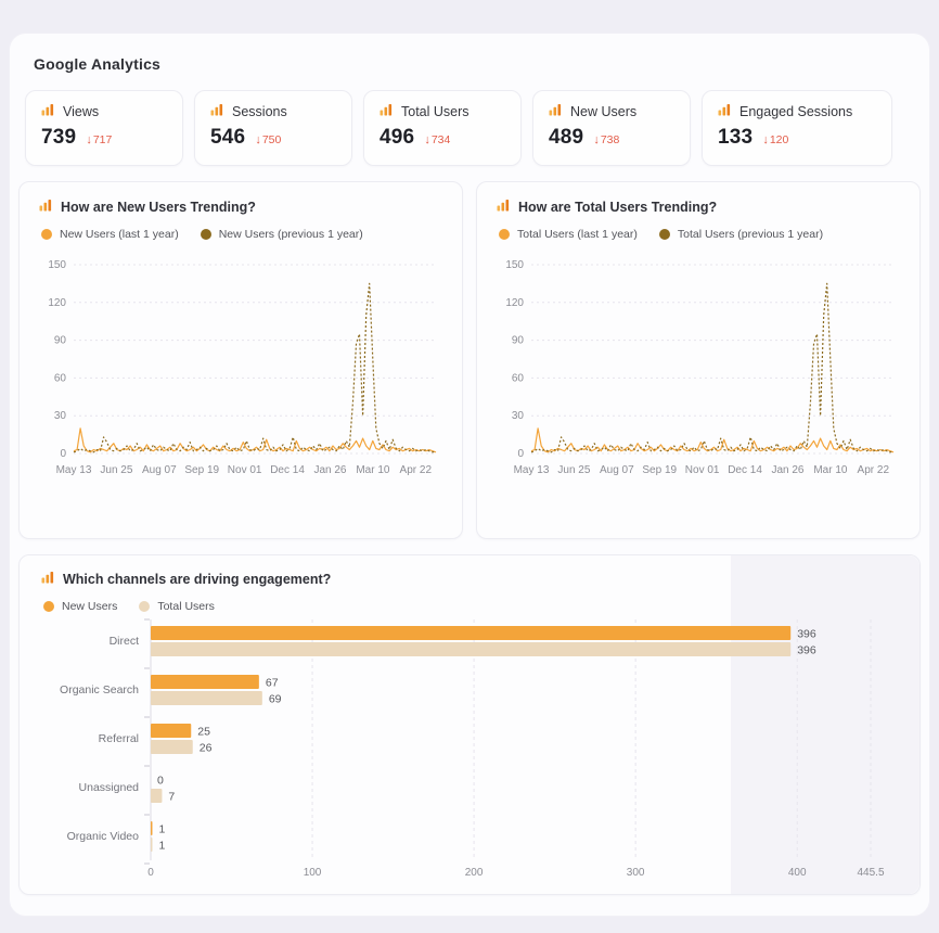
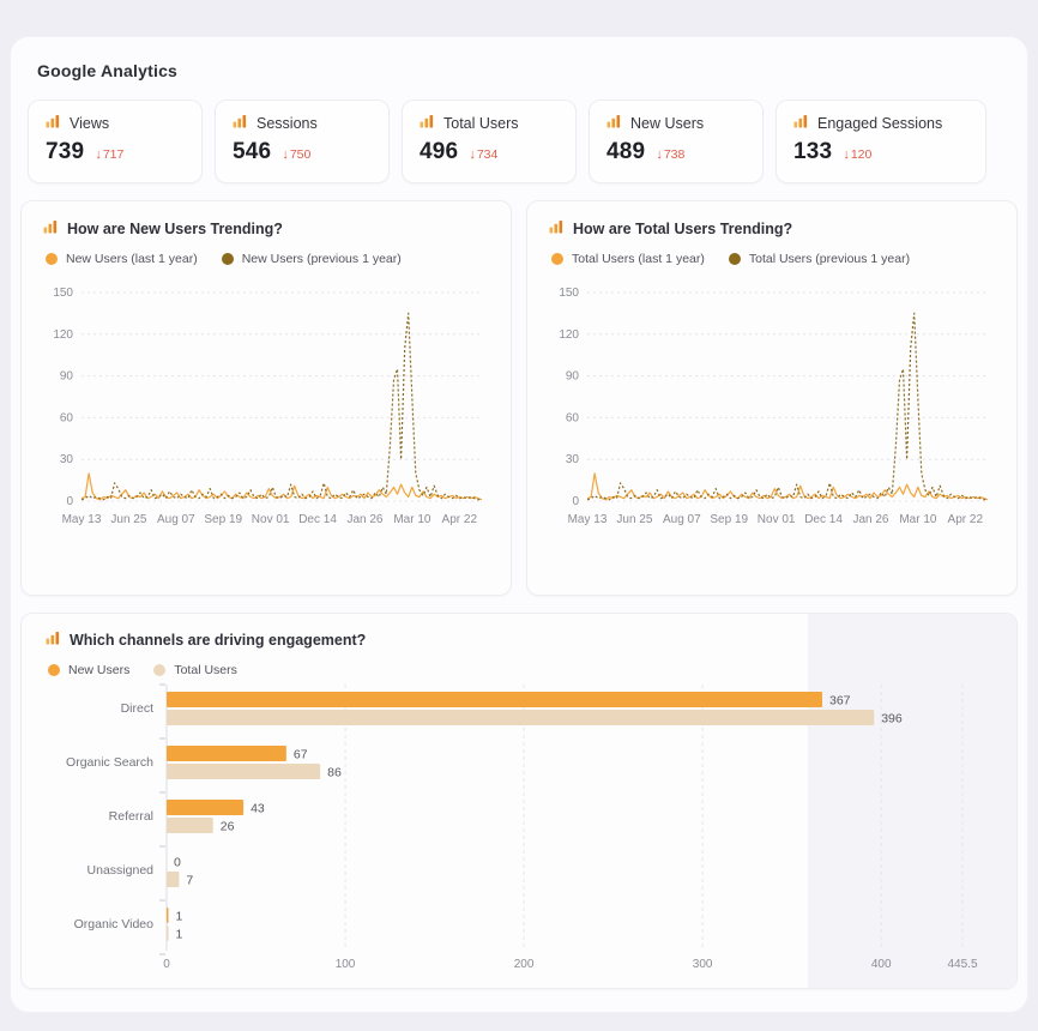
Which channels are driving engagement?/New Users/Direct: 396 -> 367
Which channels are driving engagement?/Total Users/Organic Search: 69 -> 86
Which channels are driving engagement?/New Users/Referral: 25 -> 43
